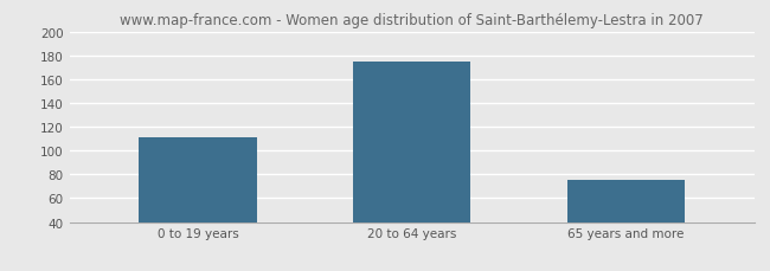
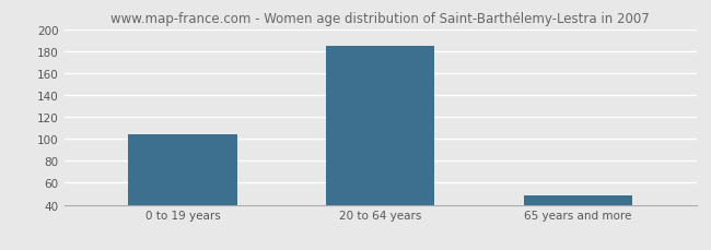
0 to 19 years: 111 -> 104
20 to 64 years: 175 -> 185
65 years and more: 75 -> 49
